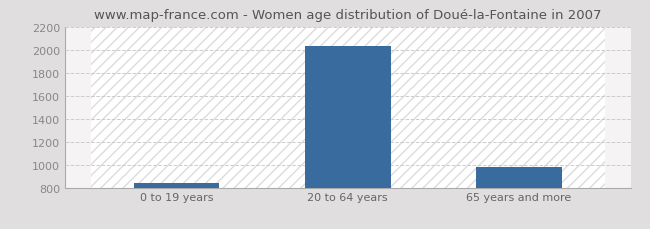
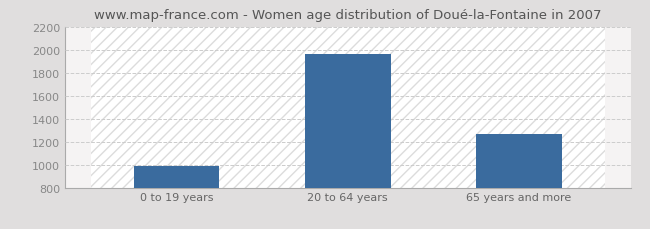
0 to 19 years: 840 -> 990
20 to 64 years: 2030 -> 1960
65 years and more: 980 -> 1270
